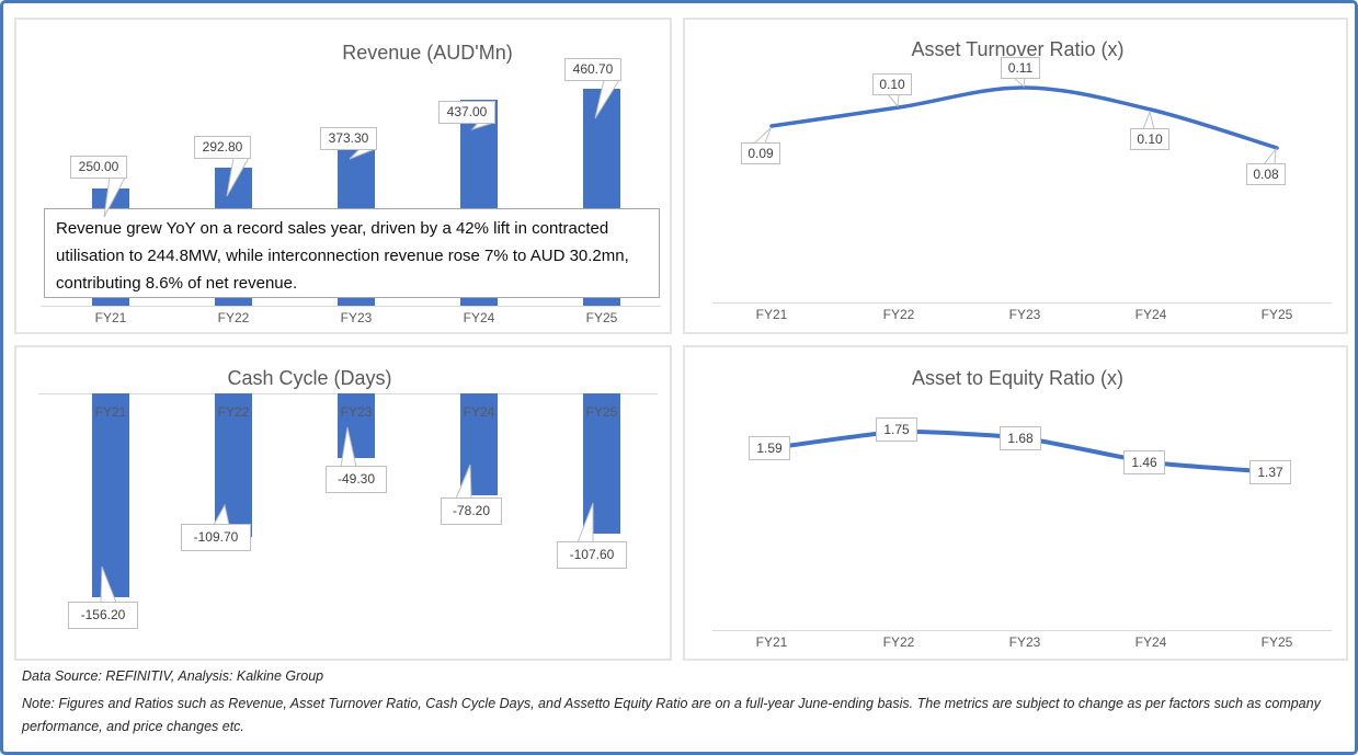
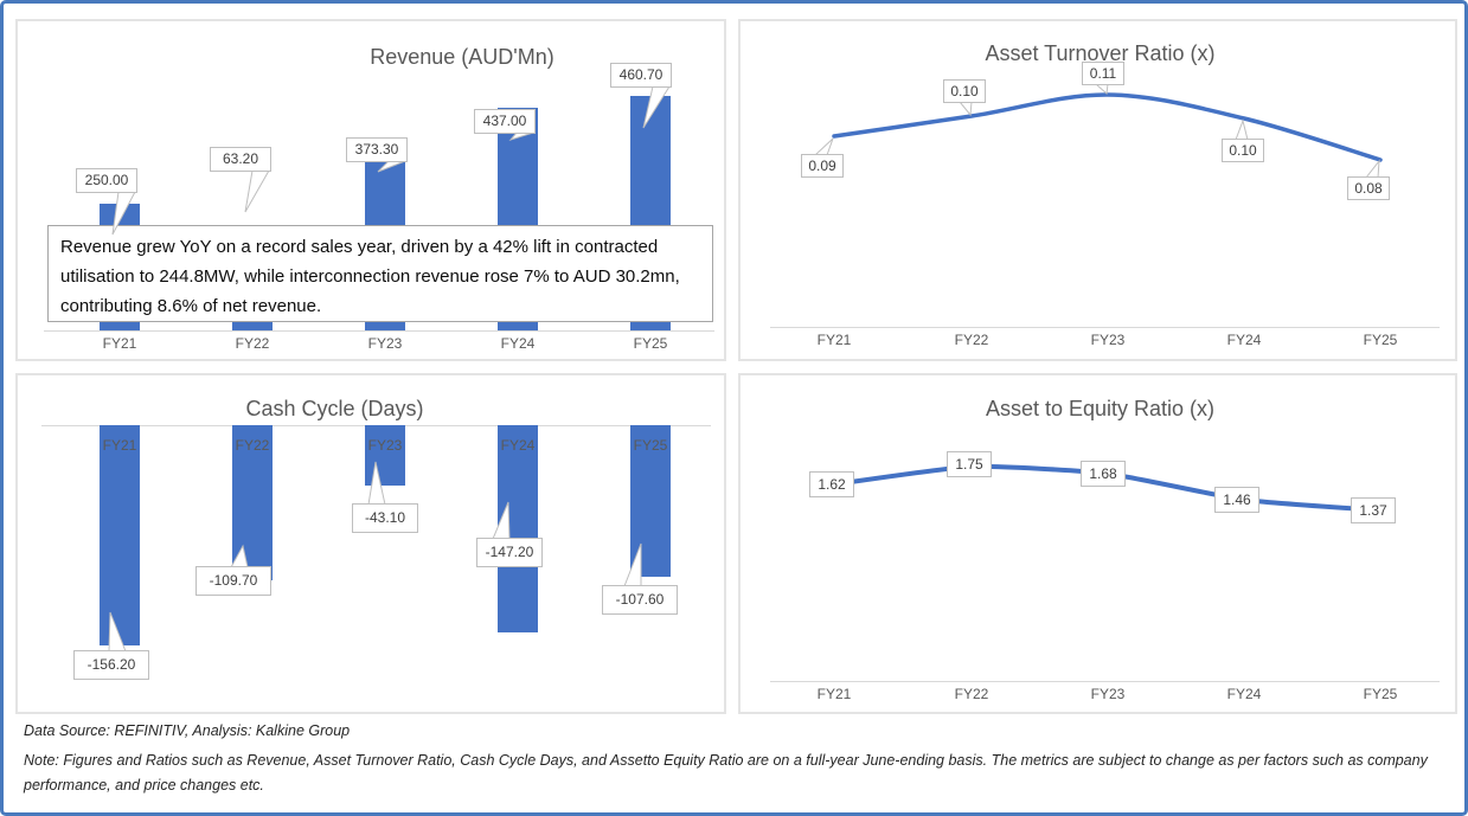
Revenue (AUD'Mn)/FY22: 292.80 -> 63.20
Cash Cycle (Days)/FY23: -49.30 -> -43.10
Cash Cycle (Days)/FY24: -78.20 -> -147.20
Asset to Equity Ratio (x)/FY21: 1.59 -> 1.62
